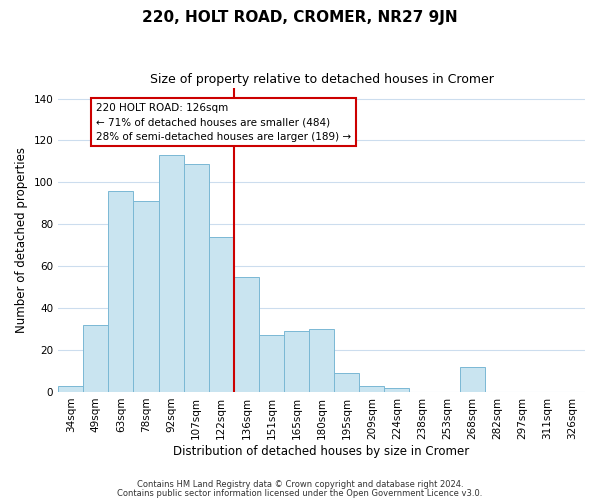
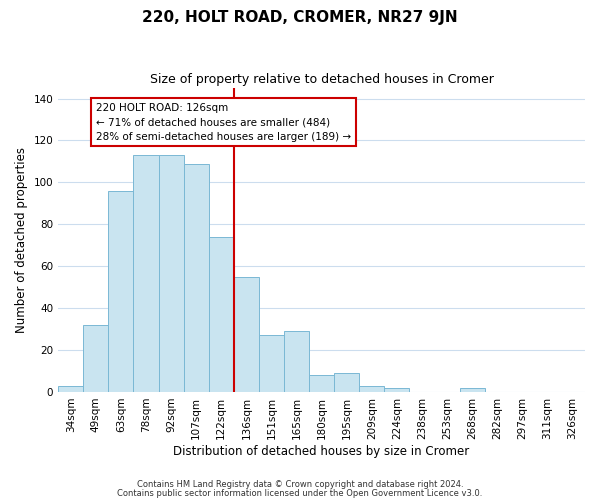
78sqm: 91 -> 113
180sqm: 30 -> 8
268sqm: 12 -> 2
